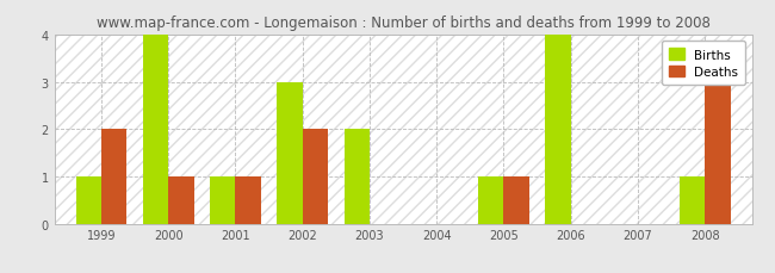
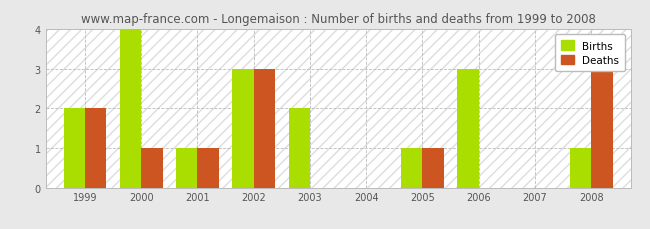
Births/1999: 1 -> 2
Deaths/2002: 2 -> 3
Births/2006: 4 -> 3
